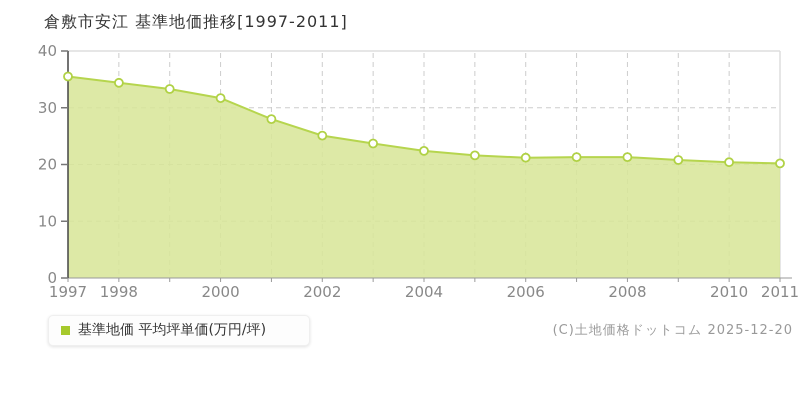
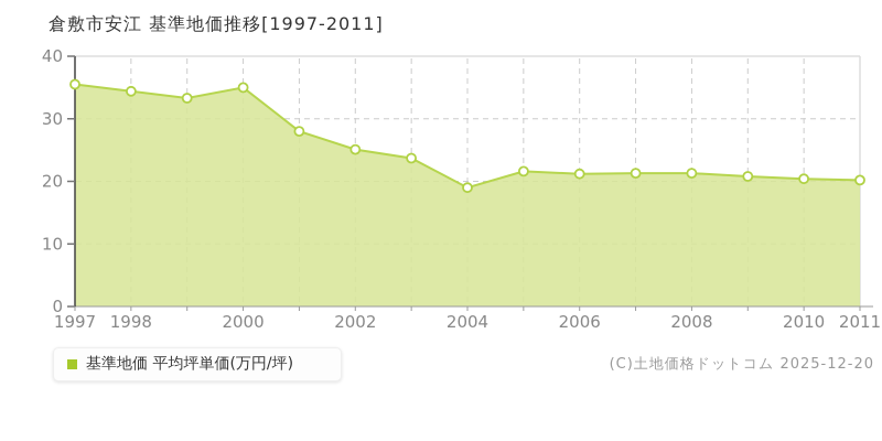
2000: 32 -> 35
2004: 22 -> 19
